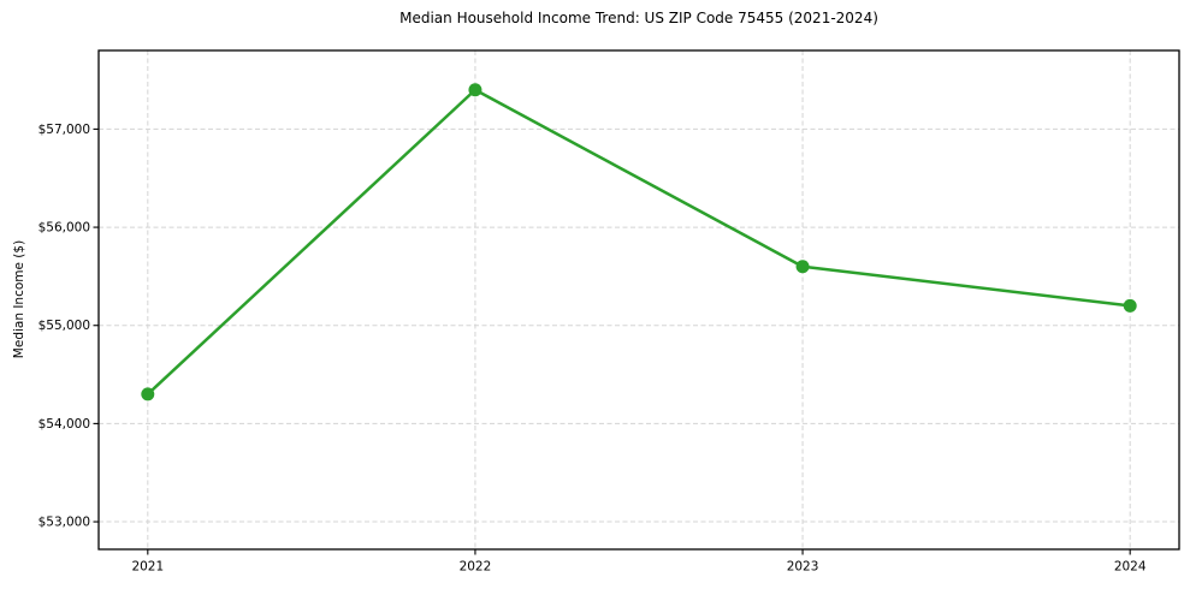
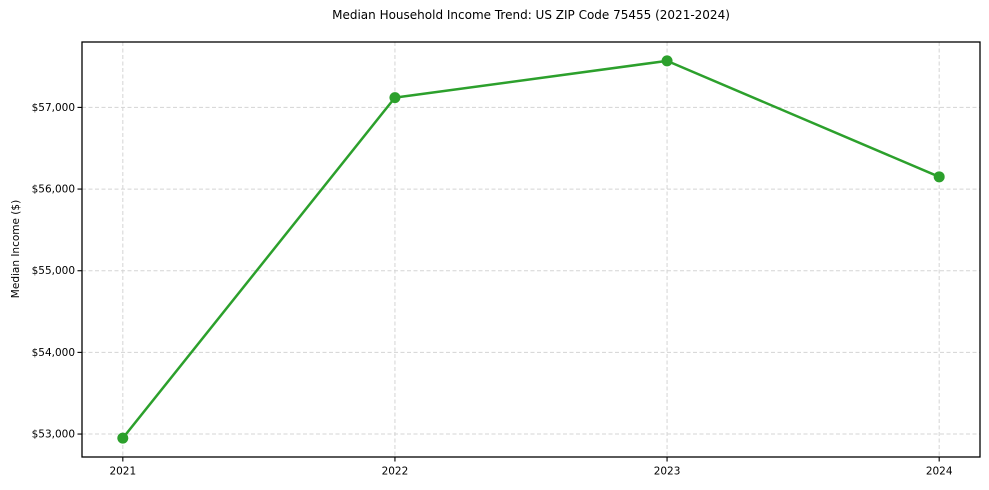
2021: $54300 -> $53000
2022: $57400 -> $57100
2023: $55600 -> $57600
2024: $55200 -> $56200
